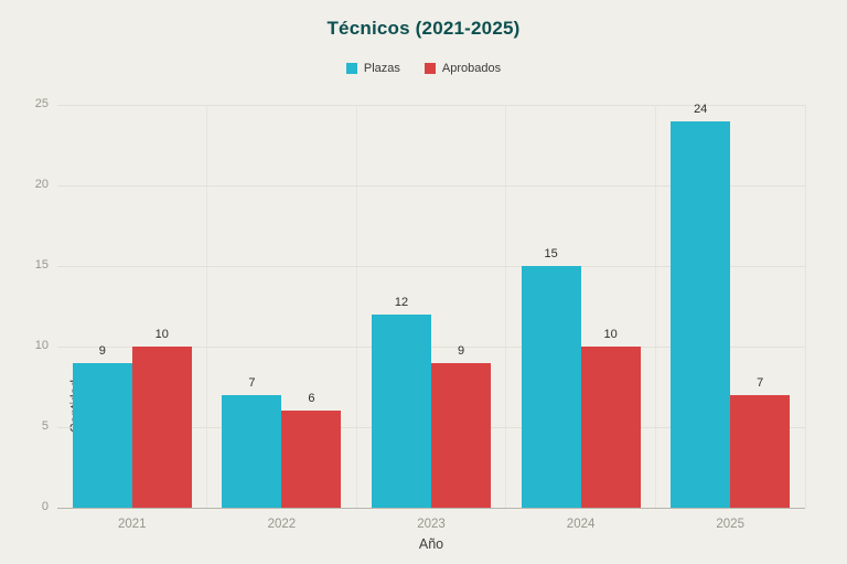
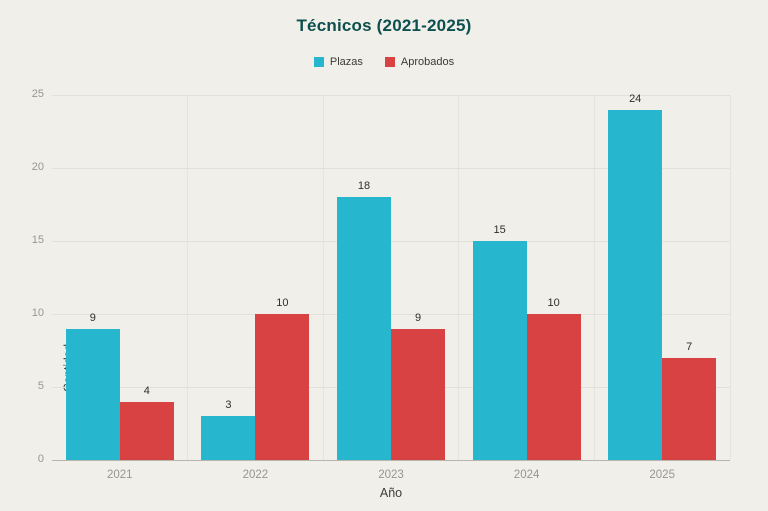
Aprobados/2021: 10 -> 4
Plazas/2022: 7 -> 3
Aprobados/2022: 6 -> 10
Plazas/2023: 12 -> 18
